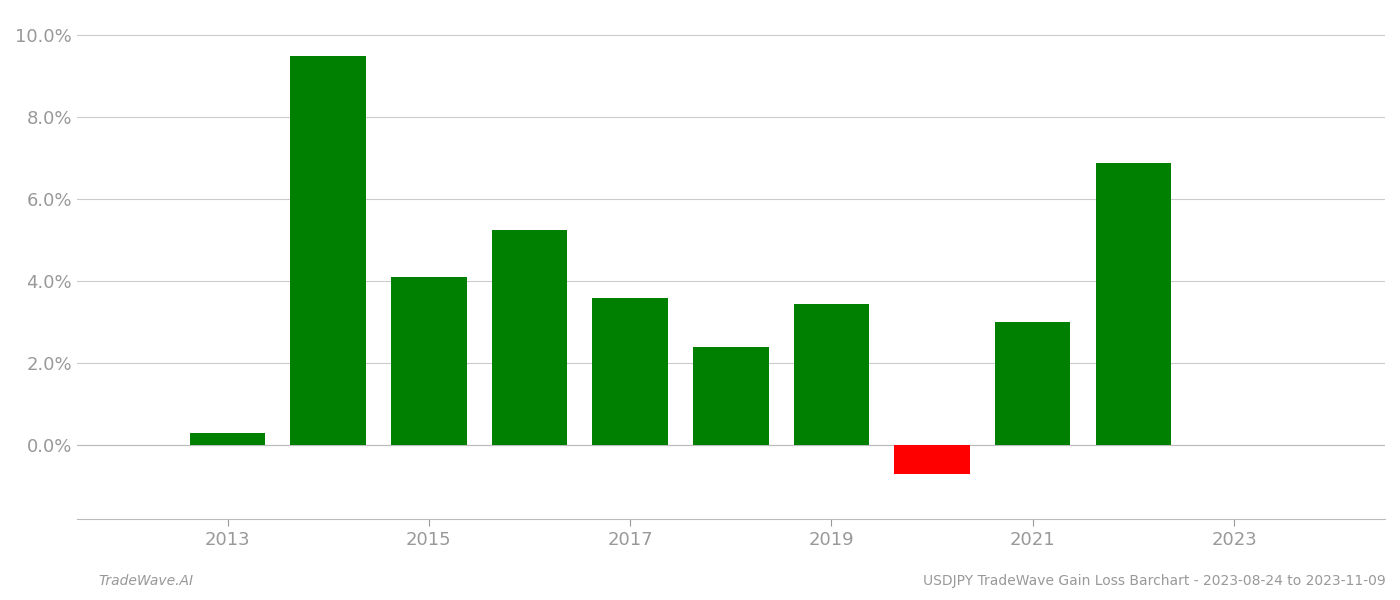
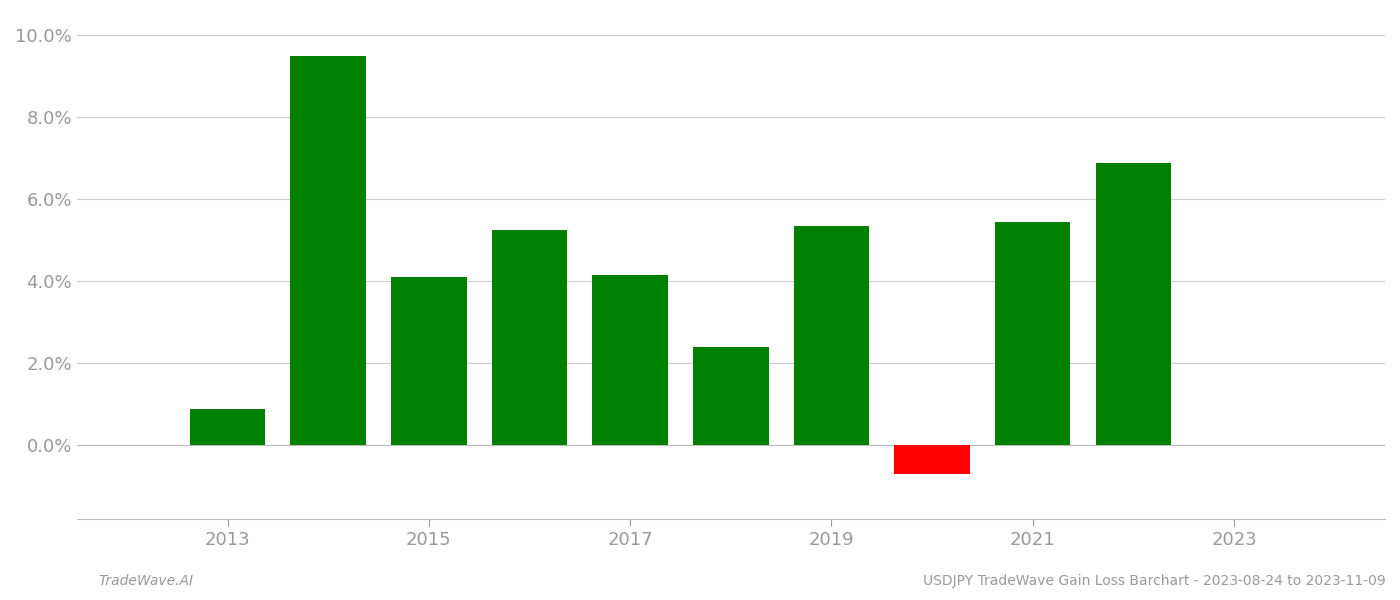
2013: 0.30% -> 0.90%
2017: 3.60% -> 4.15%
2019: 3.45% -> 5.35%
2021: 3.00% -> 5.45%
